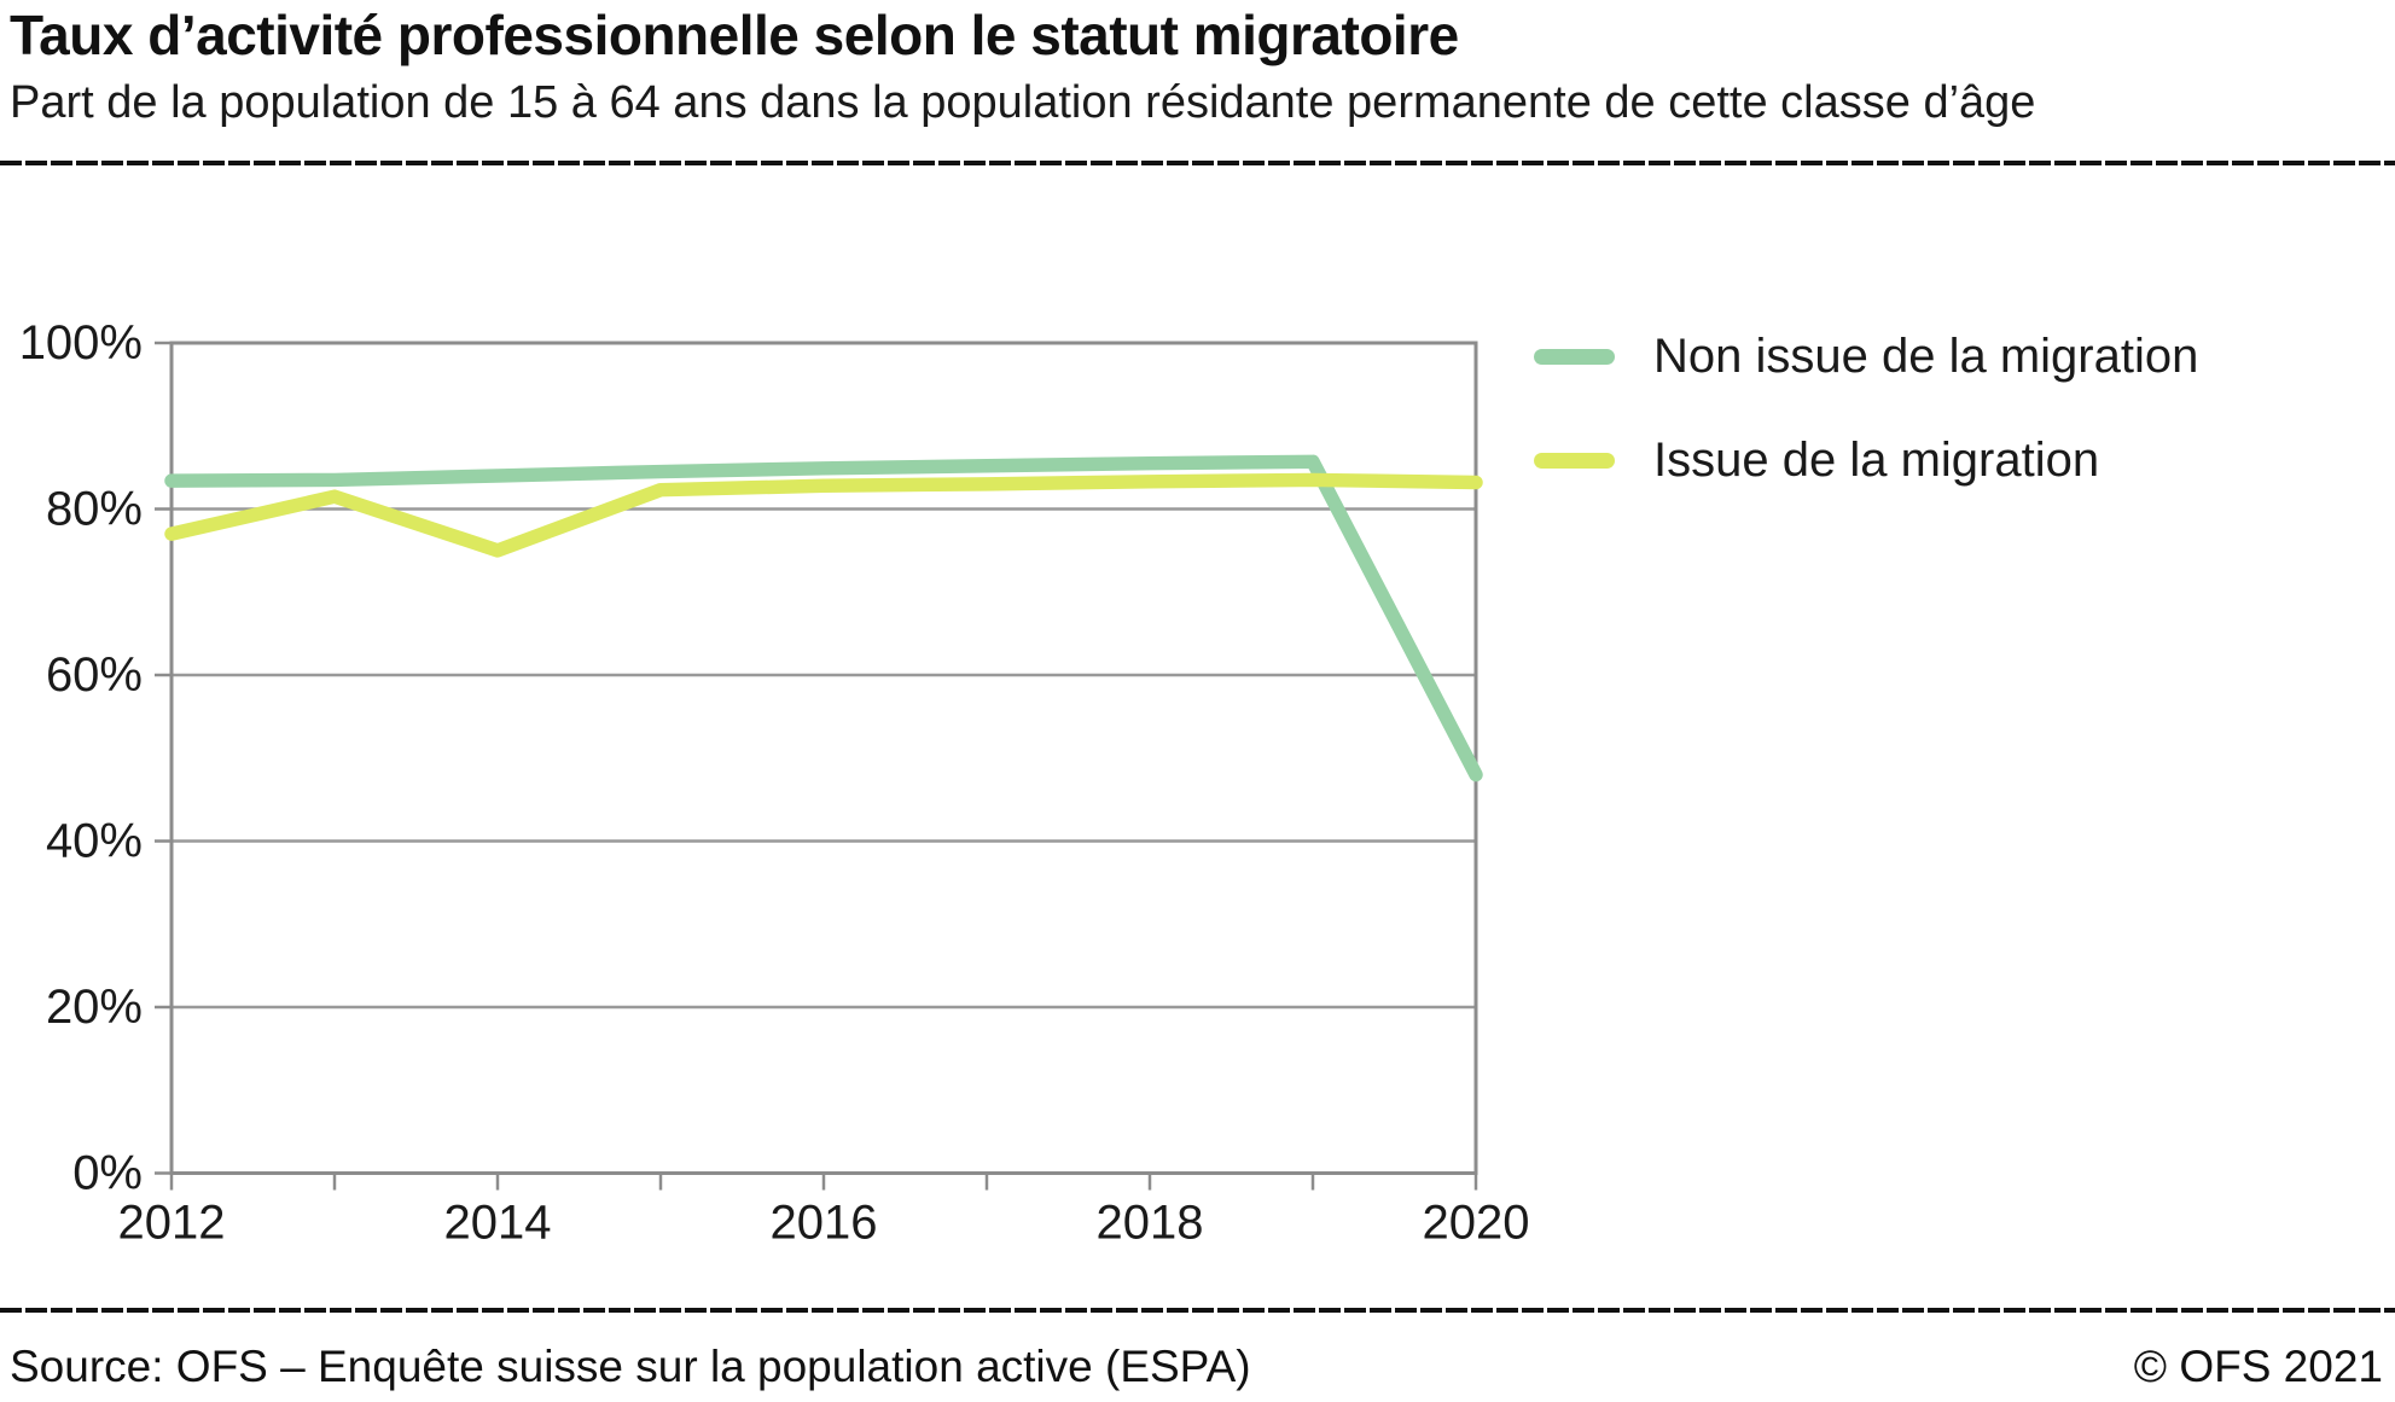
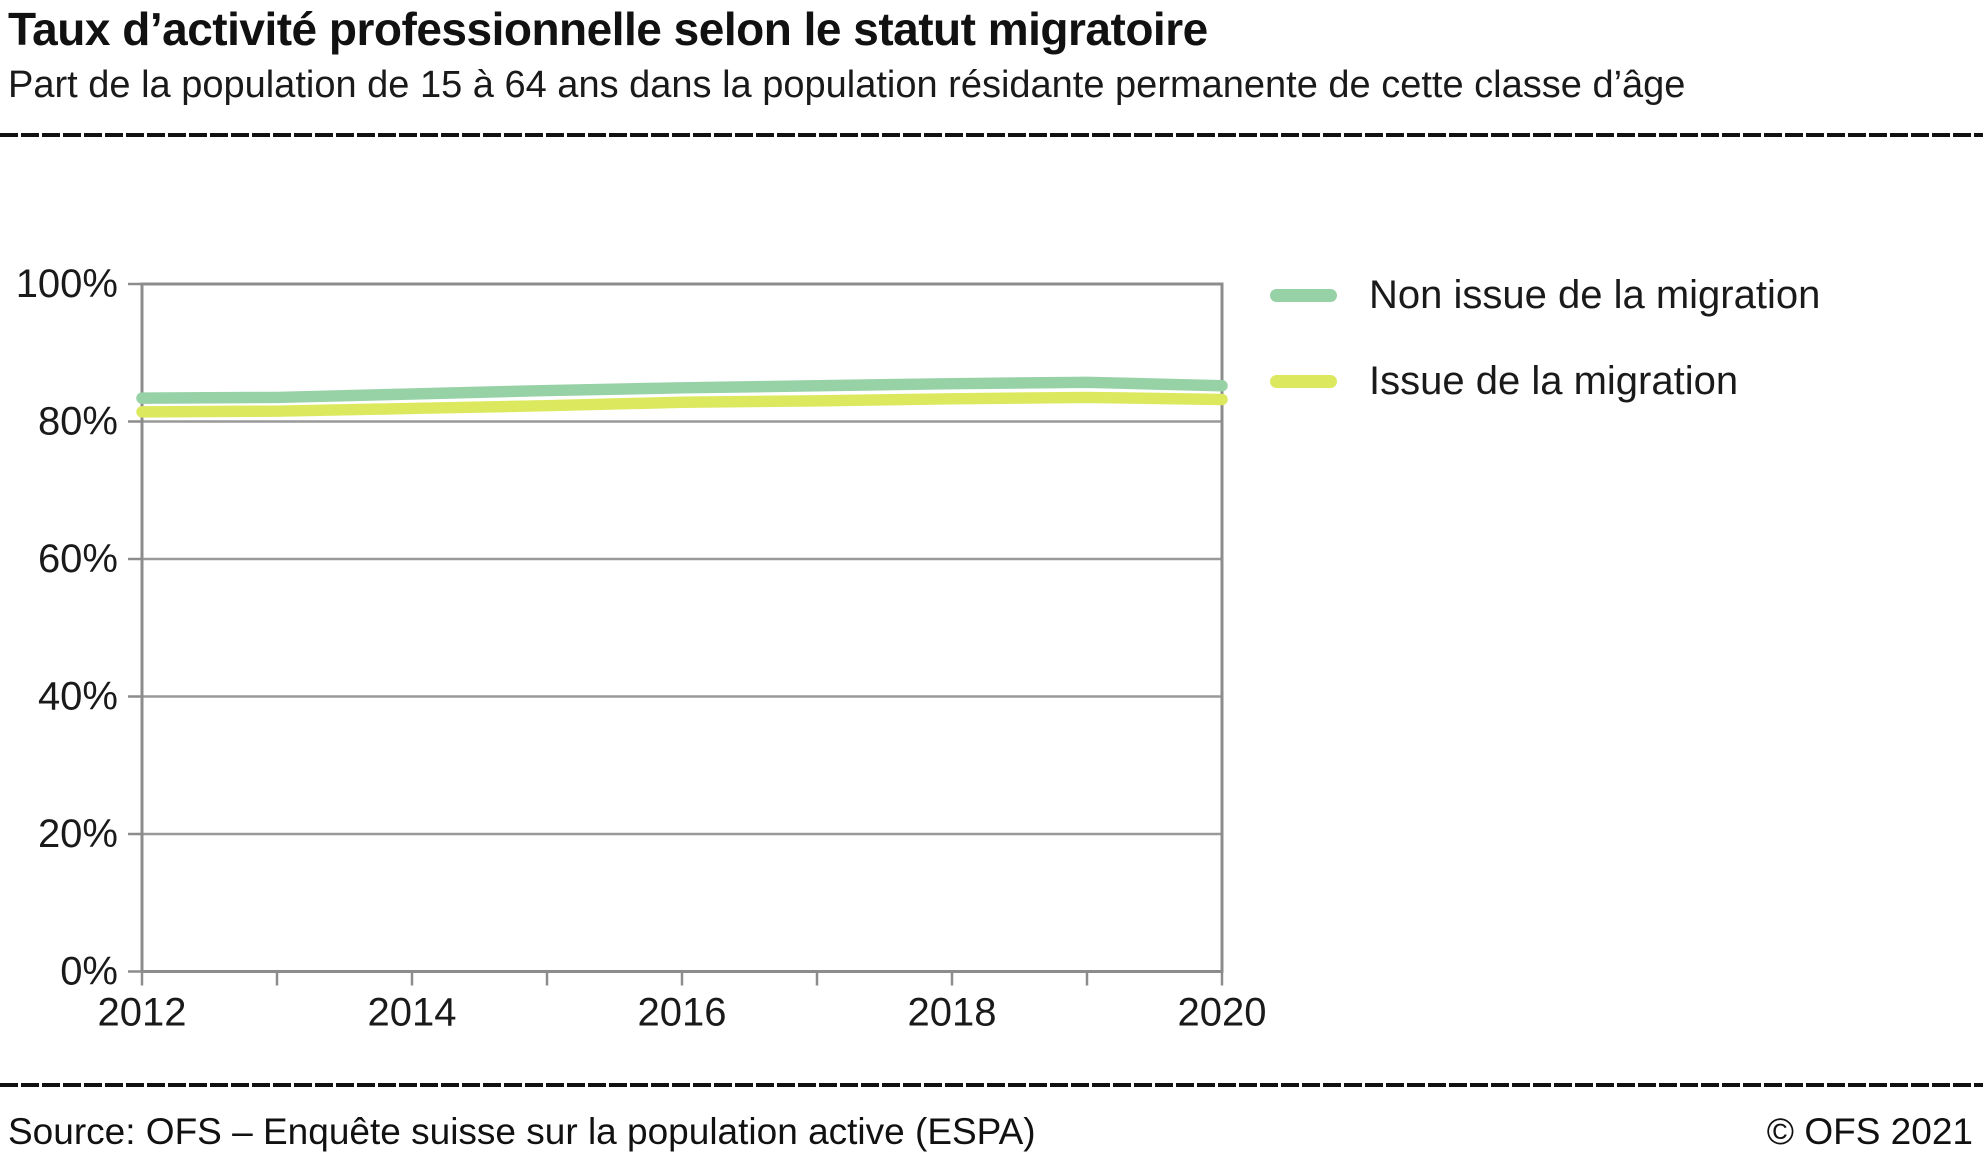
Issue de la migration/2012: 77% -> 81%
Issue de la migration/2014: 75% -> 82%
Non issue de la migration/2020: 48% -> 85%
